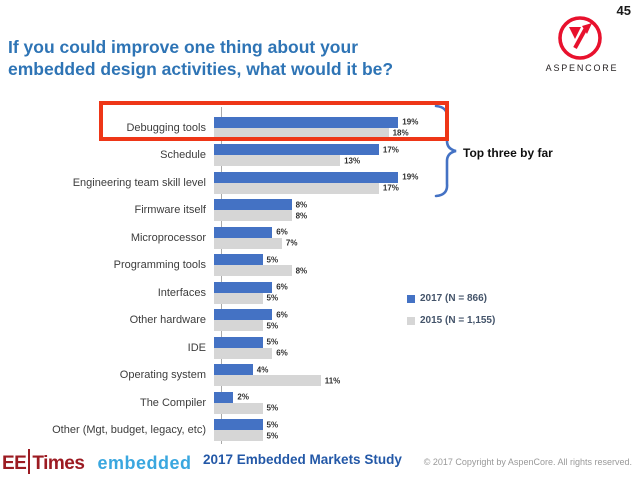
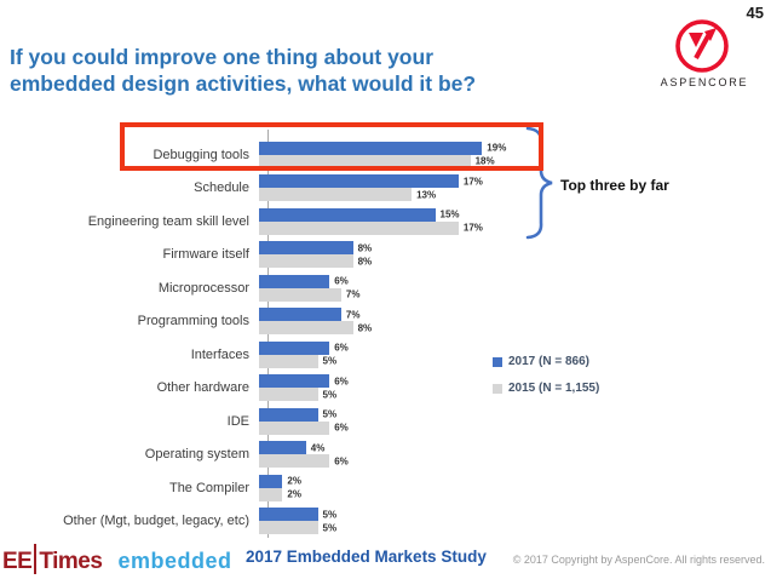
2017 (N = 866)/Engineering team skill level: 19% -> 15%
2017 (N = 866)/Programming tools: 5% -> 7%
2015 (N = 1,155)/Operating system: 11% -> 6%
2015 (N = 1,155)/The Compiler: 5% -> 2%
